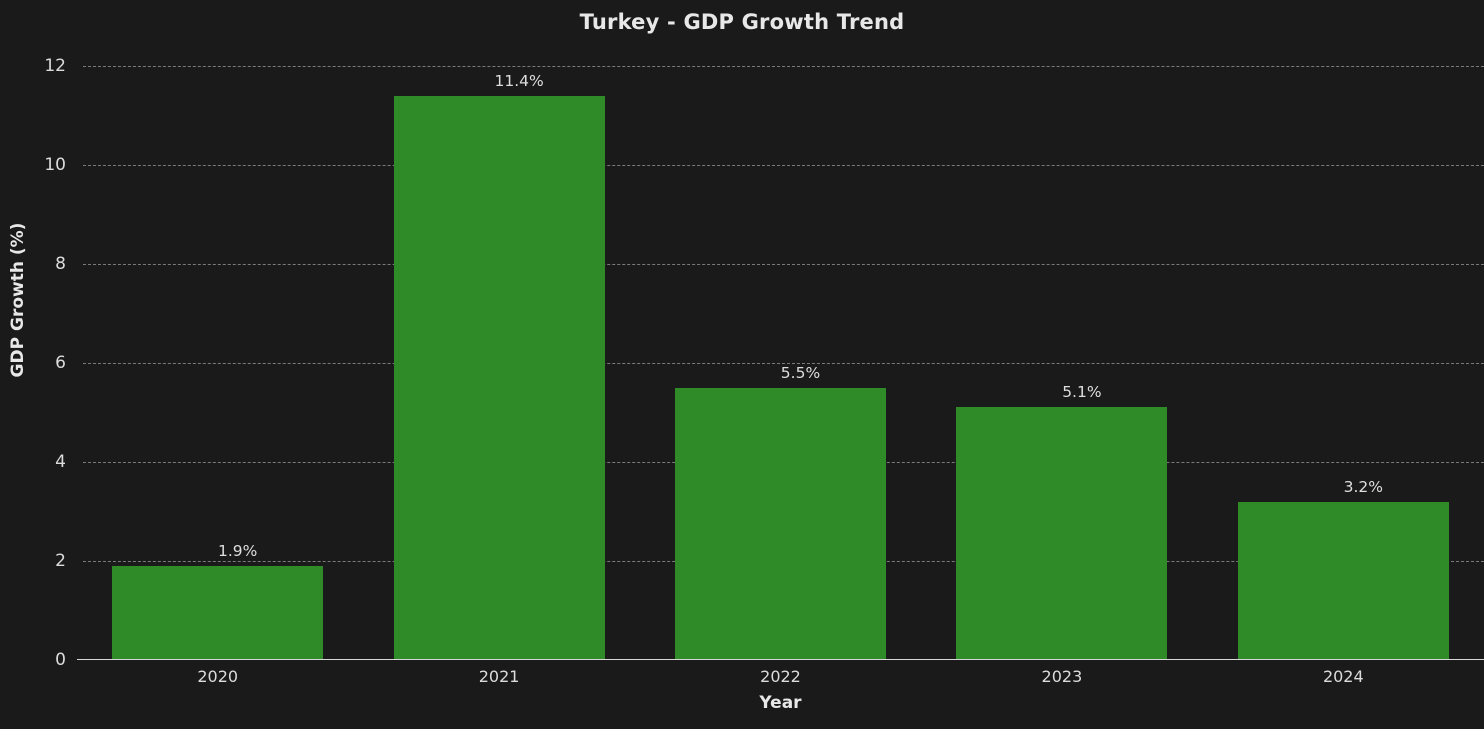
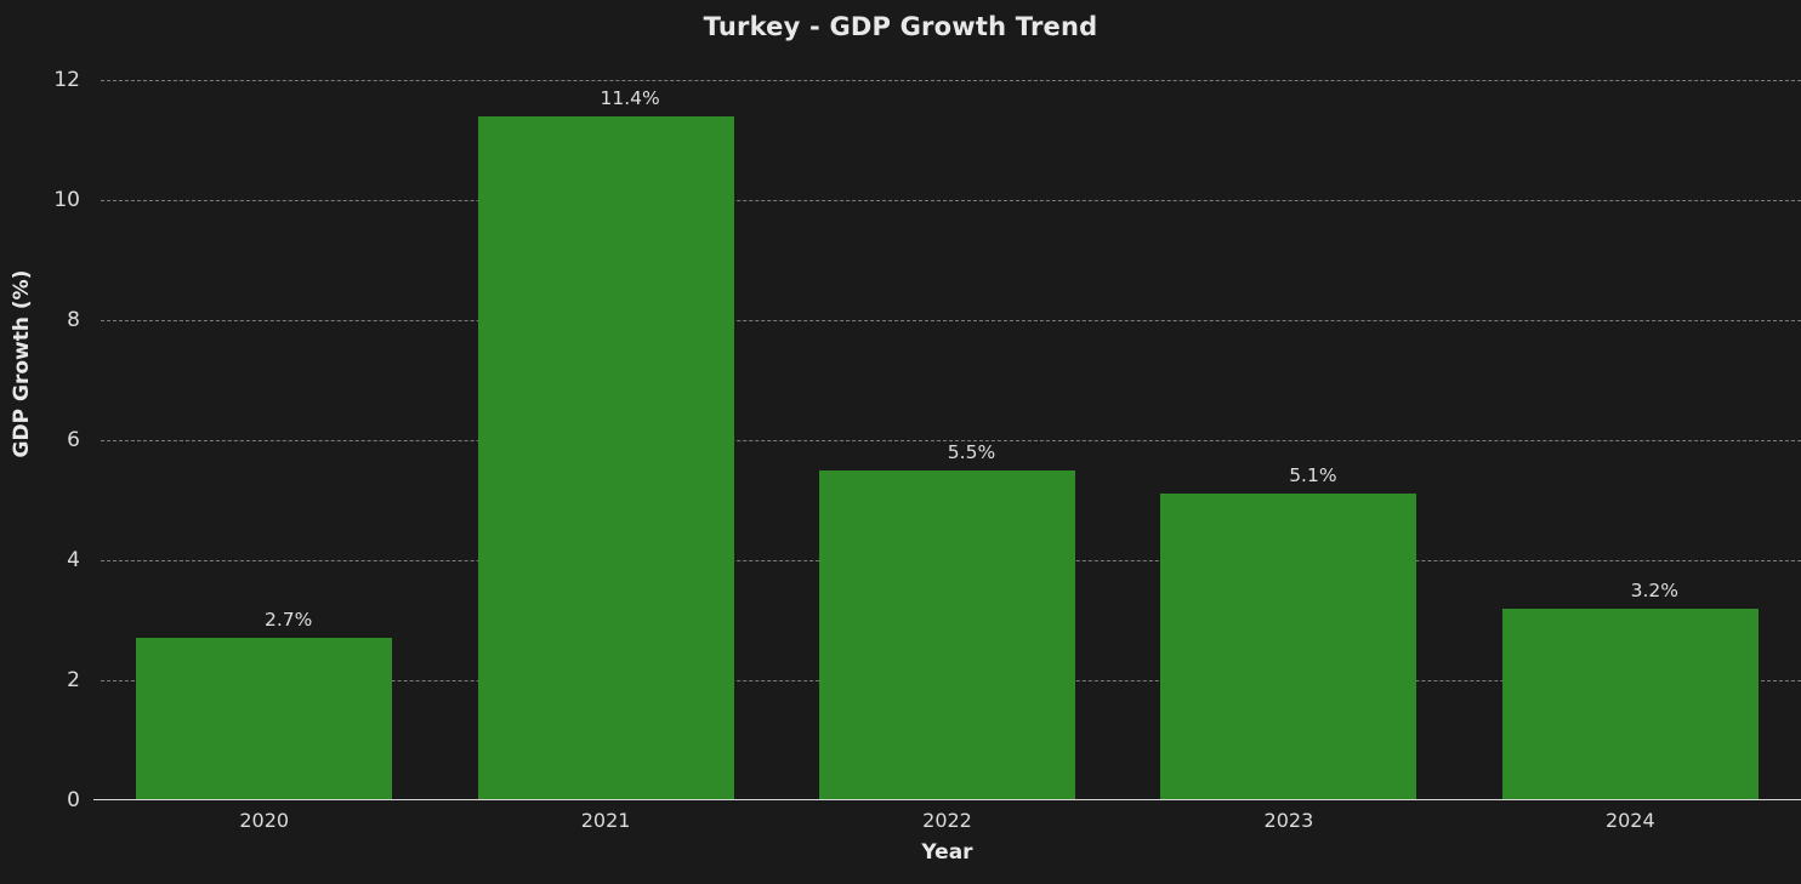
2020: 1.9% -> 2.7%
